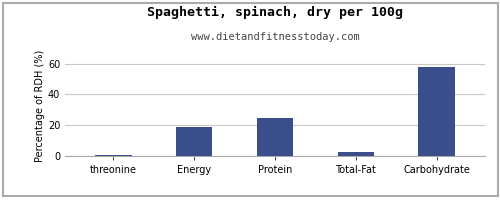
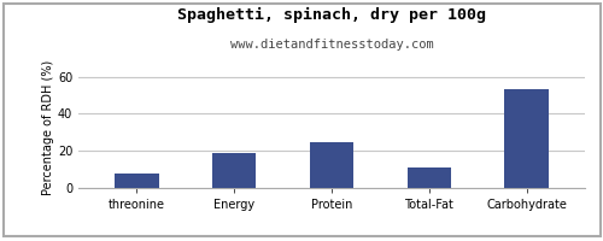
threonine: 0 -> 8
Total-Fat: 2 -> 11
Carbohydrate: 58 -> 53
